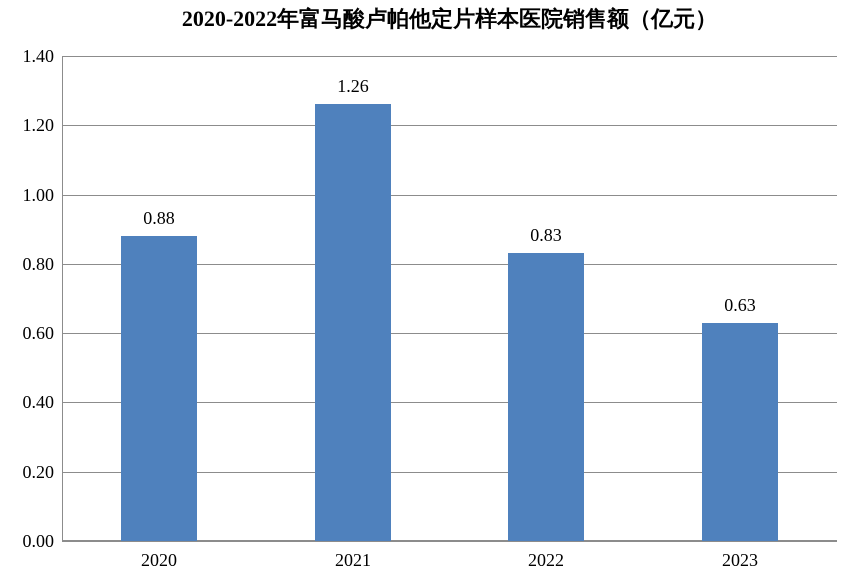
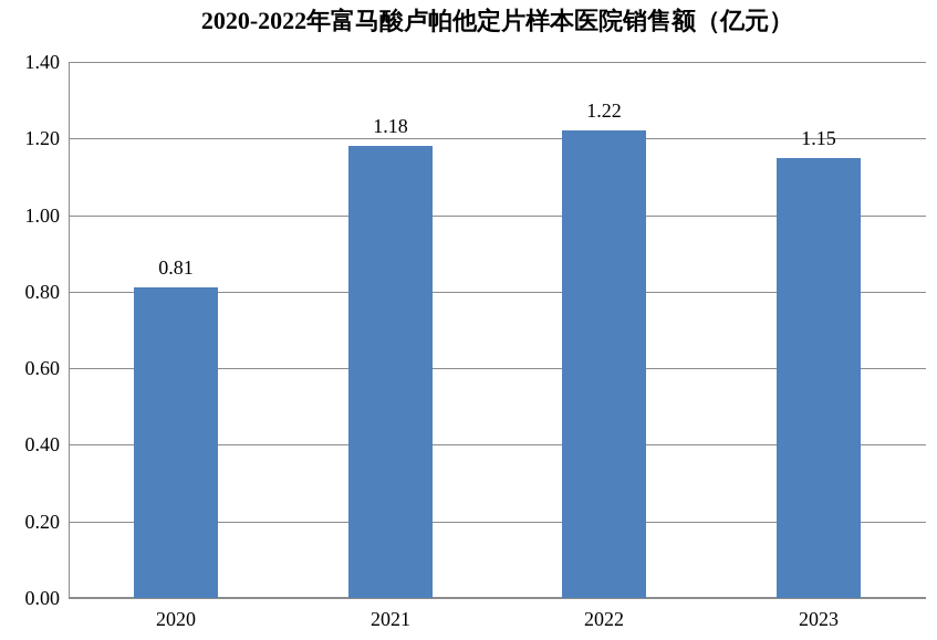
2020: 0.88 -> 0.81
2021: 1.26 -> 1.18
2022: 0.83 -> 1.22
2023: 0.63 -> 1.15
